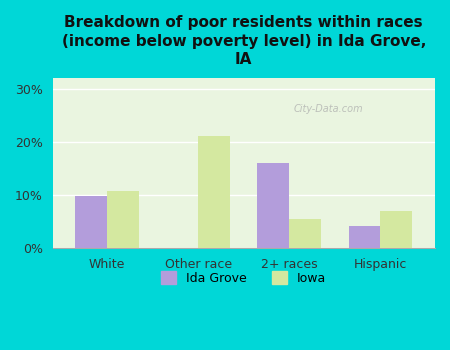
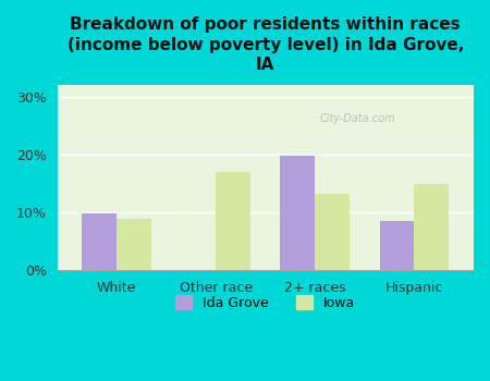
Iowa/White: 10.8% -> 8.8%
Iowa/Other race: 21.2% -> 17.0%
Ida Grove/2+ races: 16.0% -> 19.8%
Iowa/2+ races: 5.6% -> 13.2%
Ida Grove/Hispanic: 4.2% -> 8.5%
Iowa/Hispanic: 7.0% -> 15.0%
